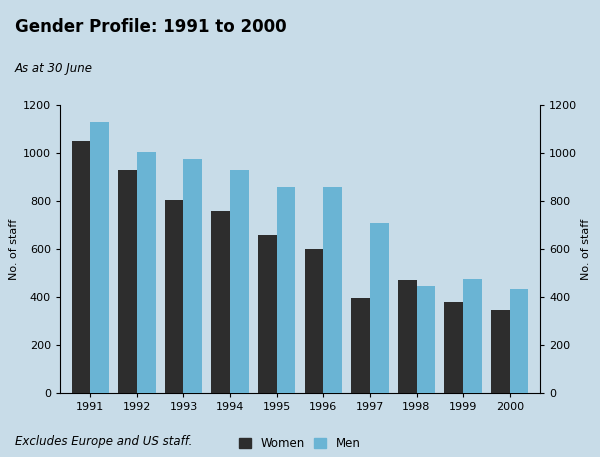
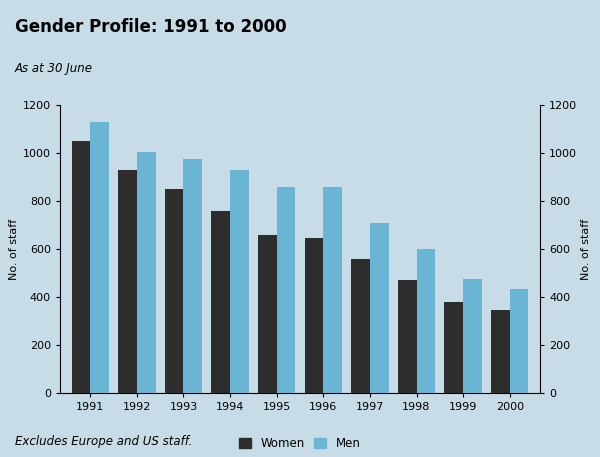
Women/1993: 805 -> 850
Women/1996: 600 -> 645
Women/1997: 395 -> 560
Men/1998: 445 -> 600
